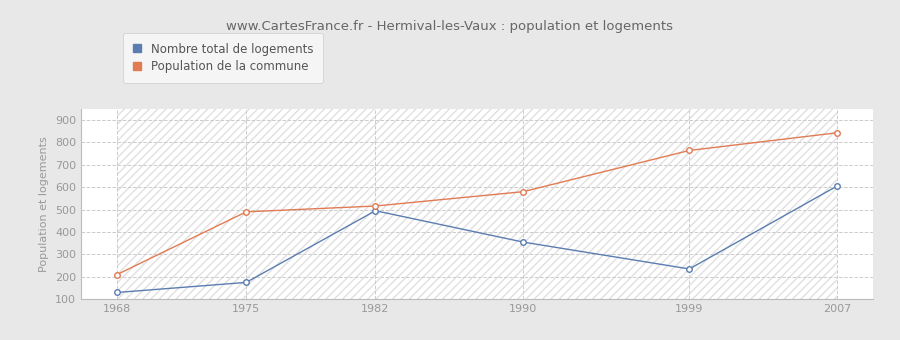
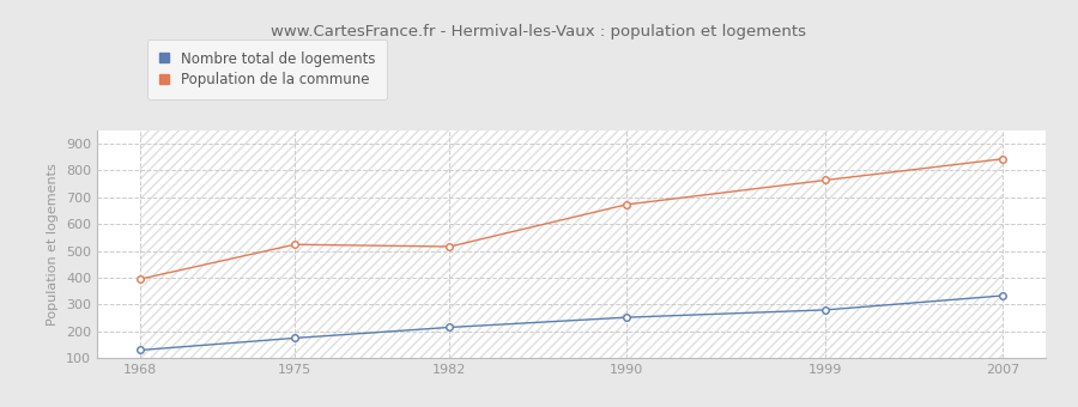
Population de la commune/1968: 210 -> 395
Population de la commune/1975: 490 -> 524
Nombre total de logements/1982: 495 -> 215
Nombre total de logements/1990: 355 -> 252
Population de la commune/1990: 580 -> 673
Nombre total de logements/1999: 235 -> 280
Nombre total de logements/2007: 605 -> 333
